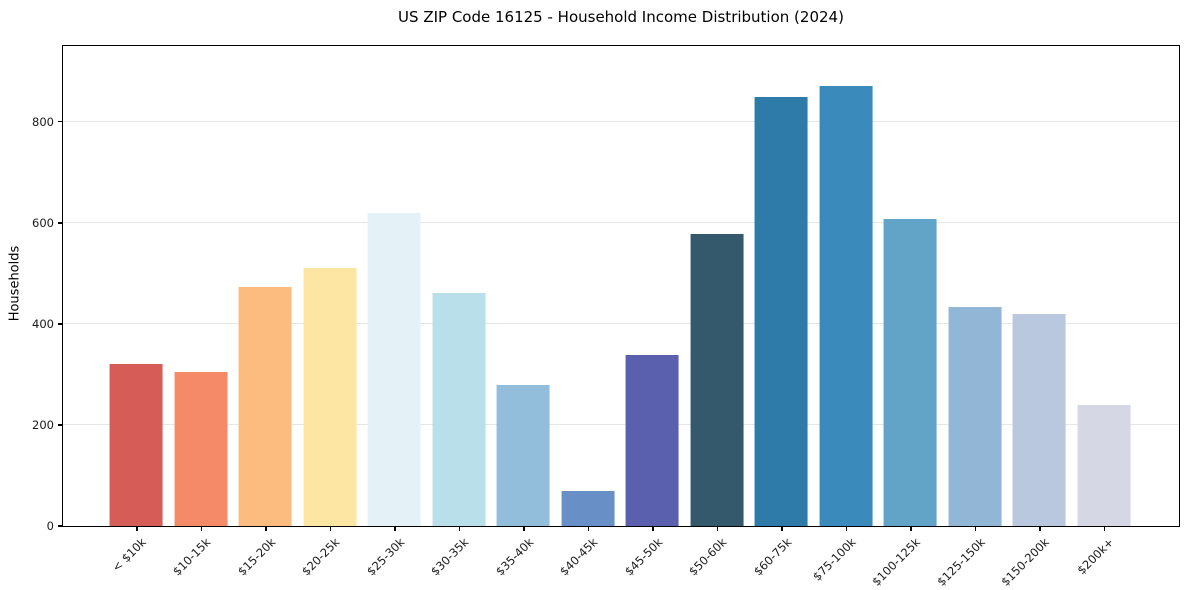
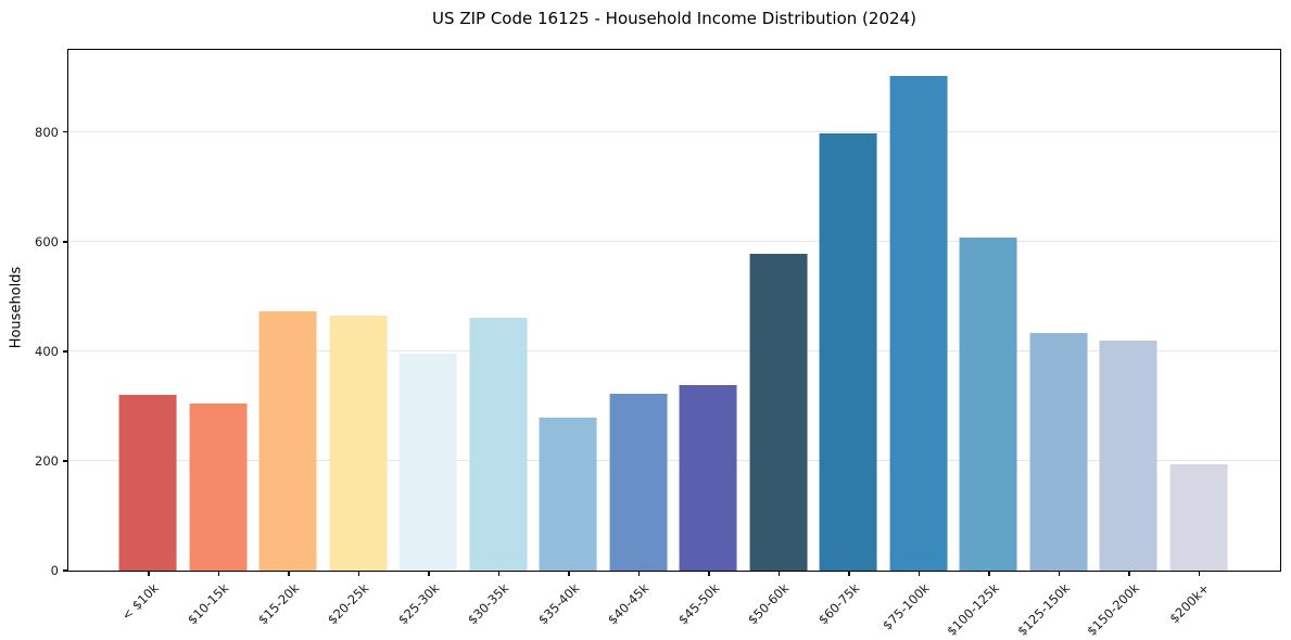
$20-25k: 510 -> 460
$25-30k: 620 -> 400
$40-45k: 70 -> 320
$60-75k: 850 -> 800
$75-100k: 870 -> 900
$200k+: 240 -> 190
